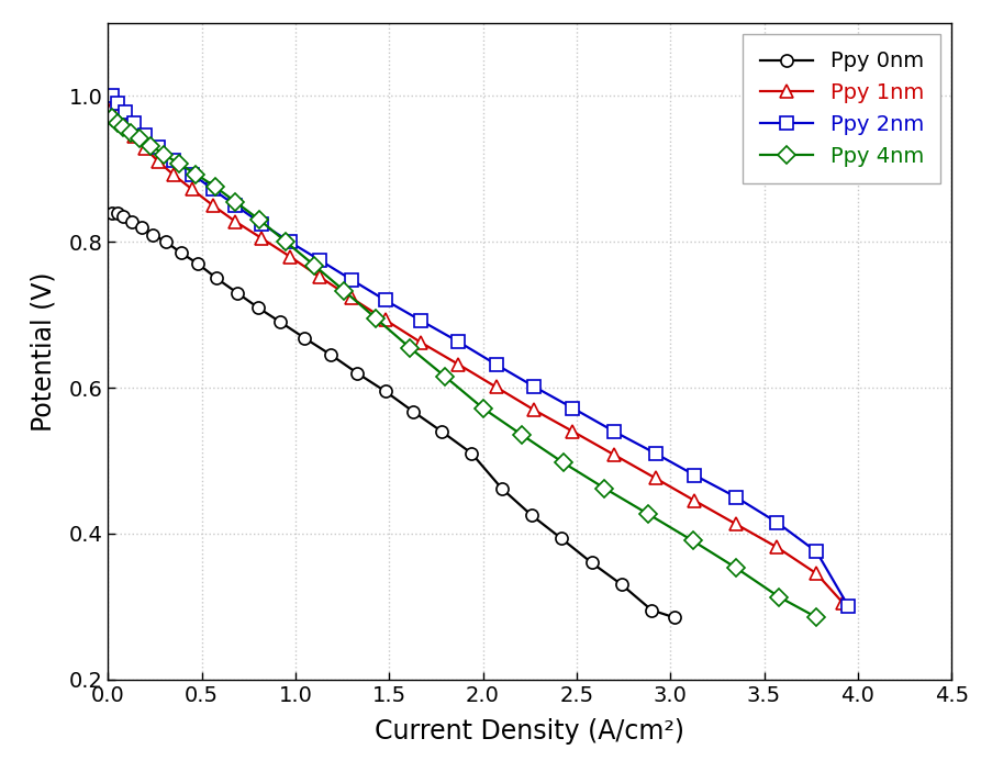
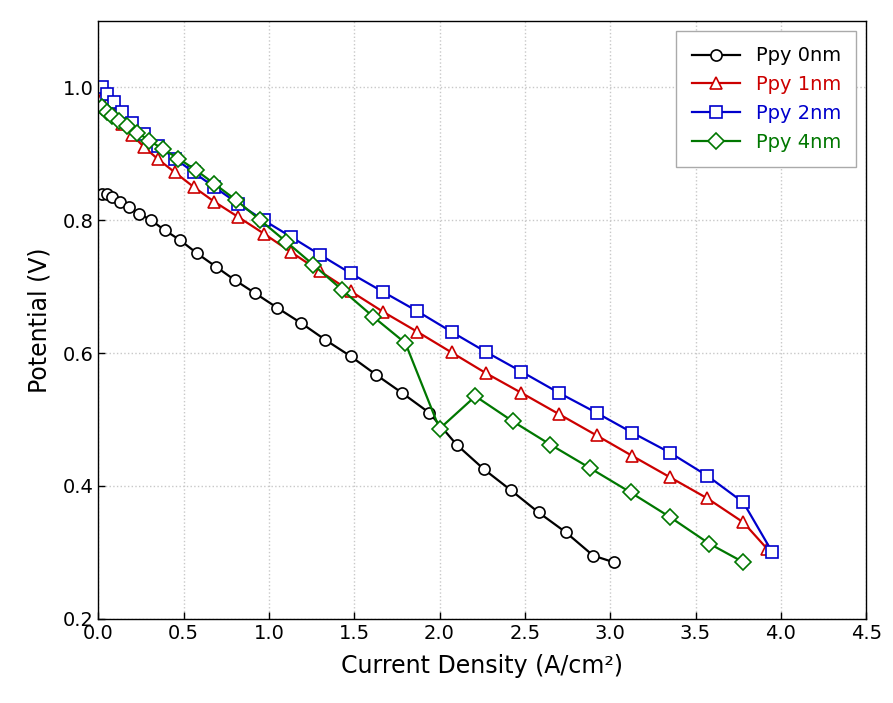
Ppy 4nm/2.0: 0.572 -> 0.486
